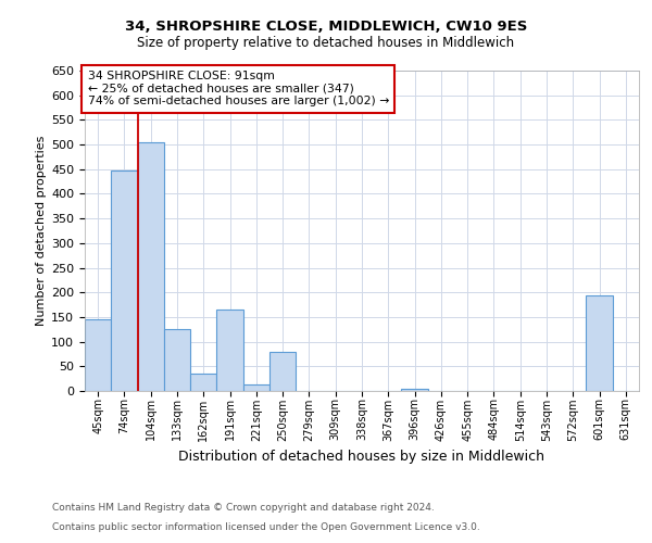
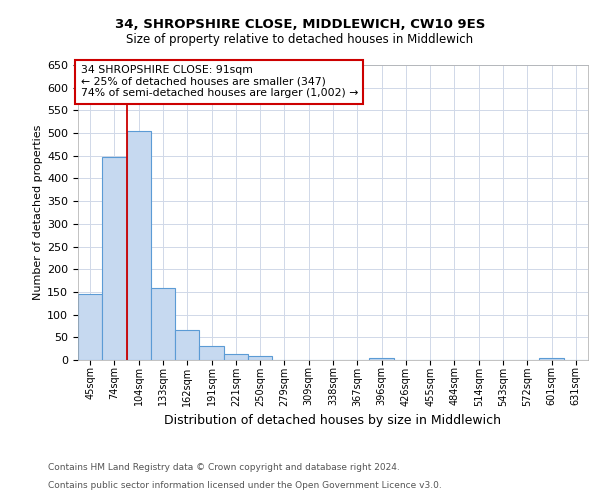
133sqm: 125 -> 158
162sqm: 35 -> 67
191sqm: 165 -> 30
250sqm: 80 -> 8
601sqm: 195 -> 5
